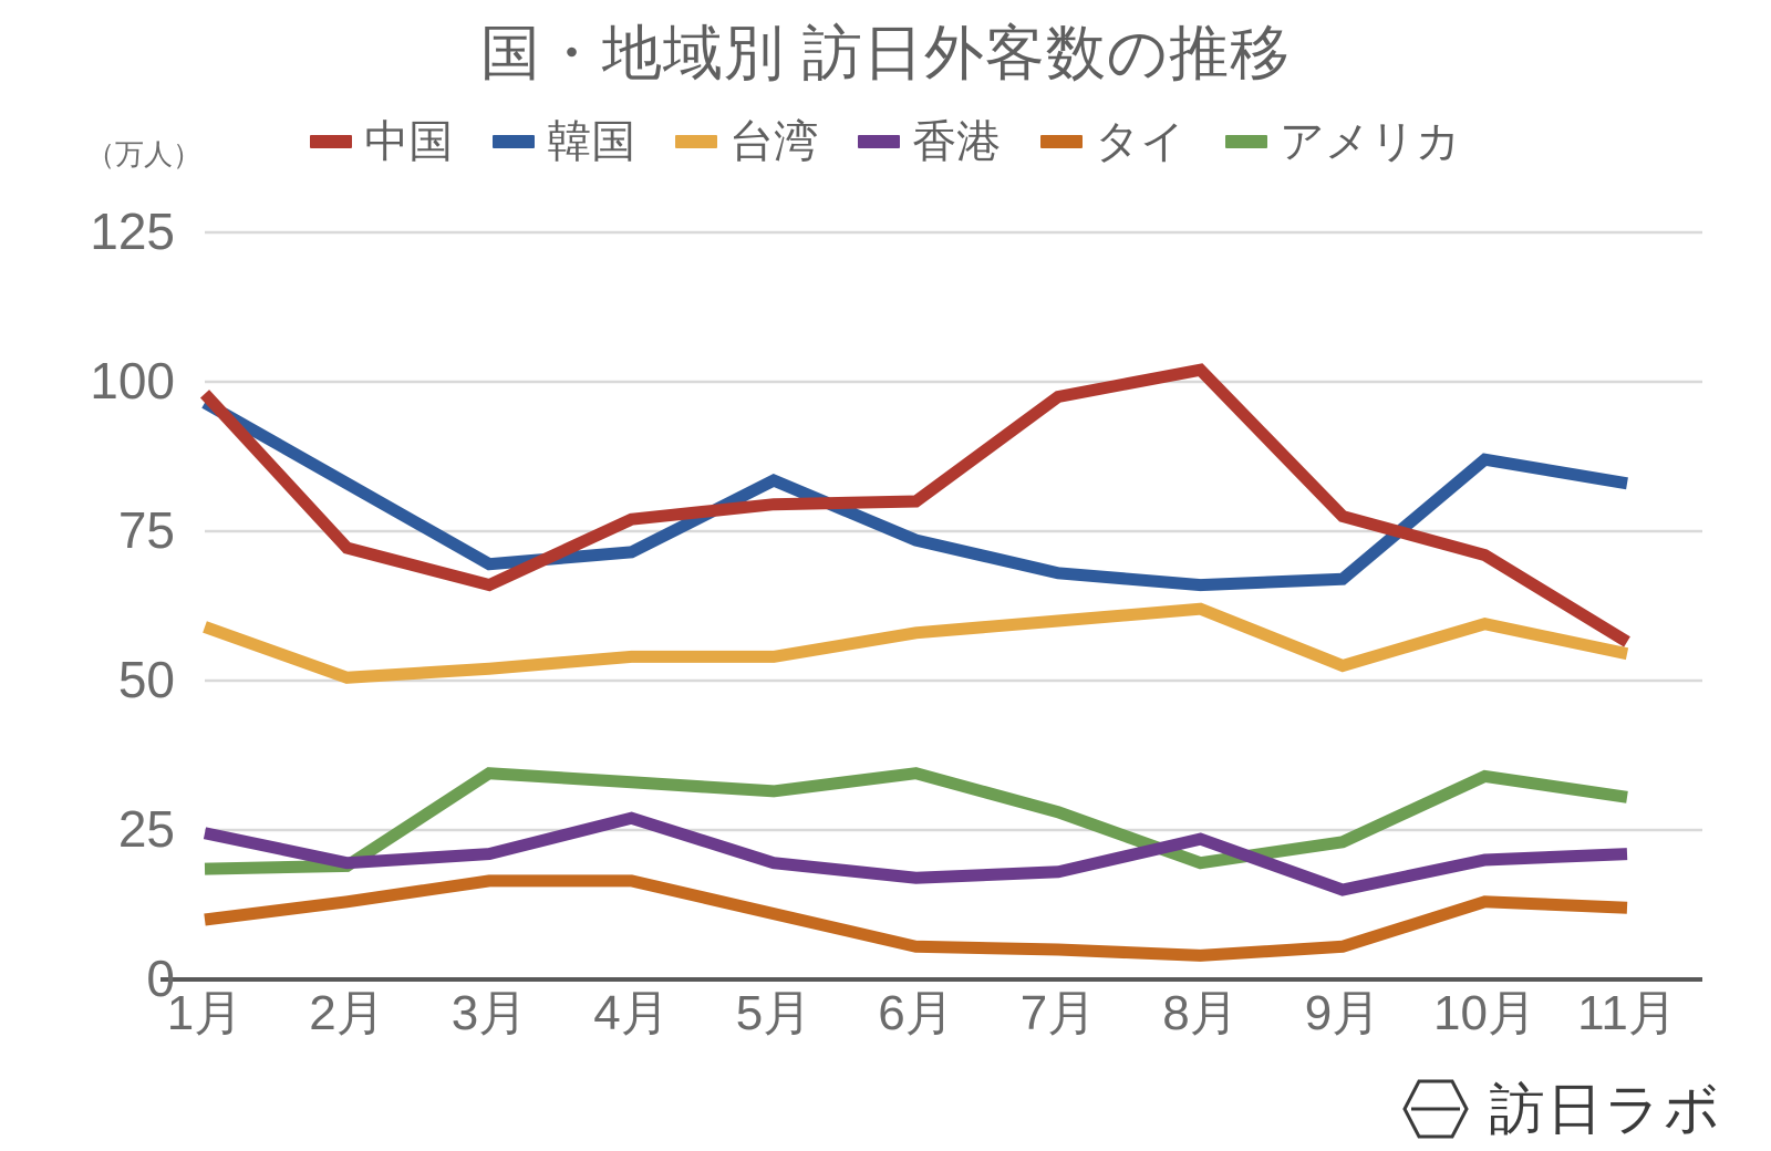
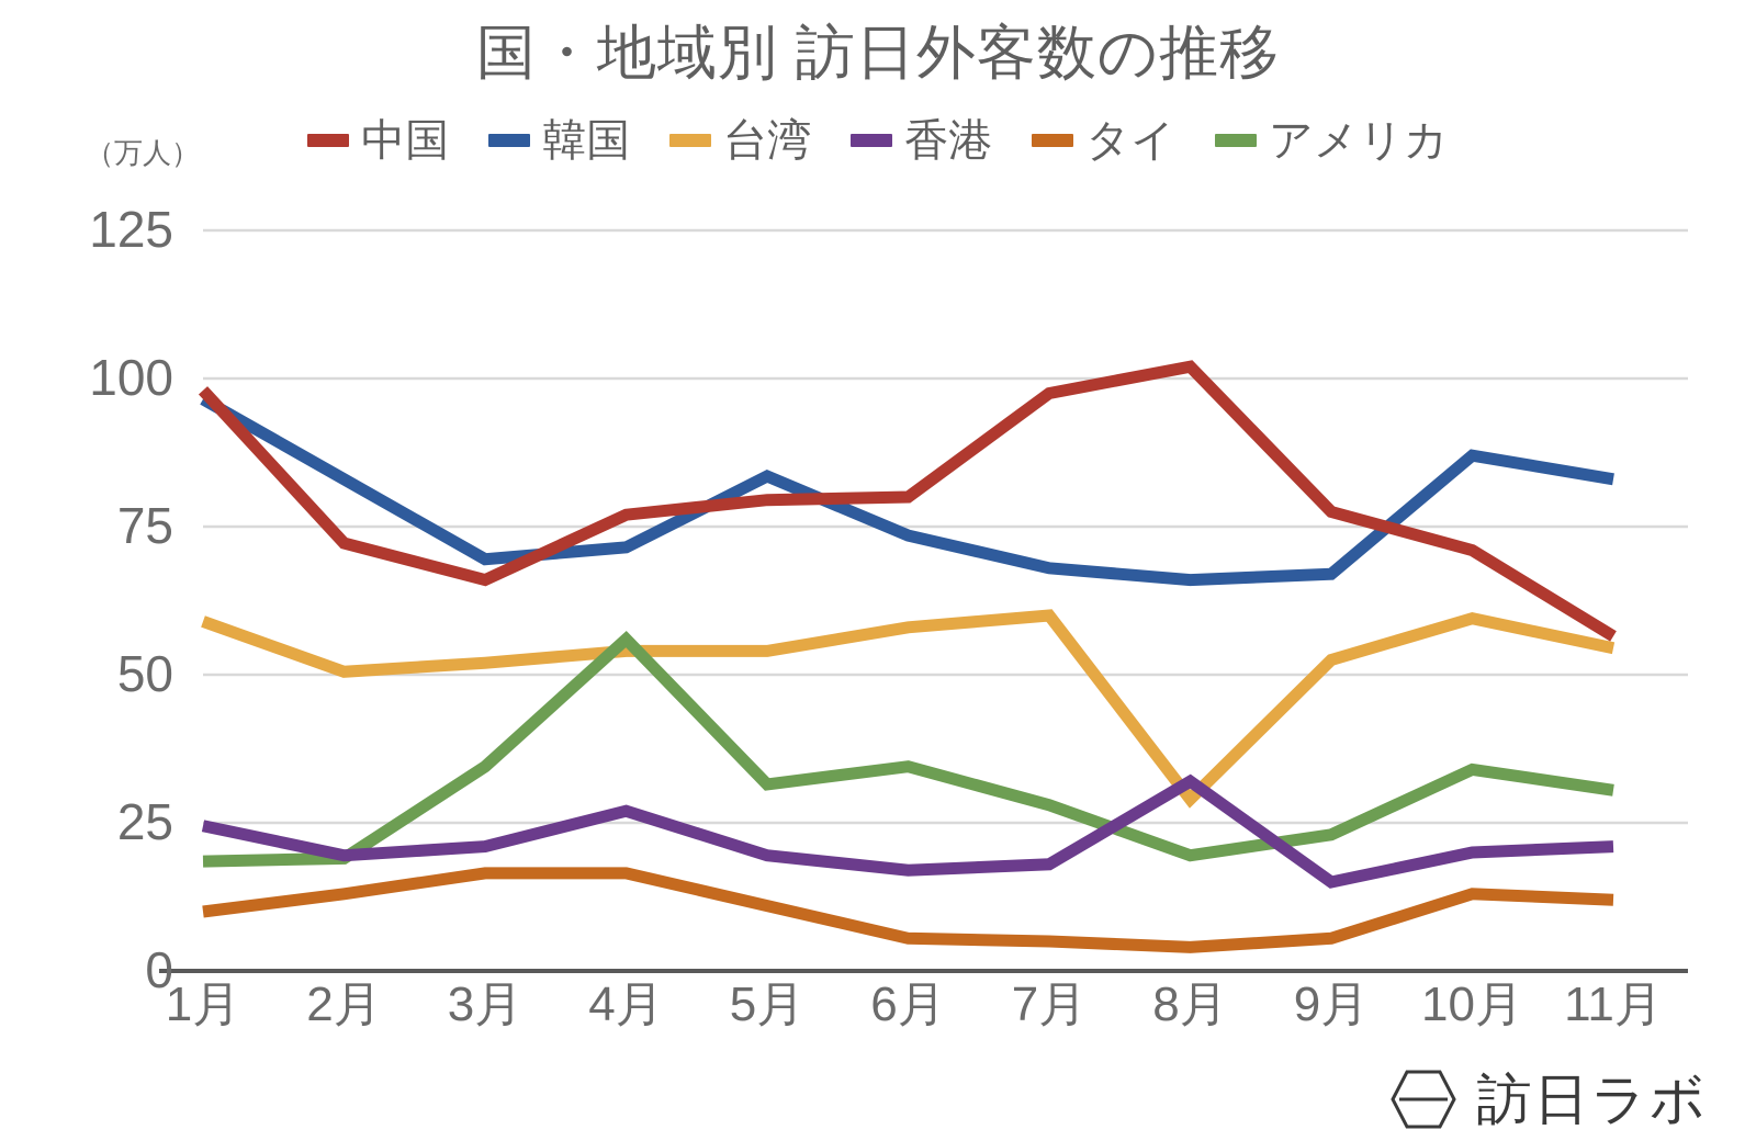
アメリカ/4月: 33 -> 56
台湾/8月: 62 -> 29
香港/8月: 24 -> 32
